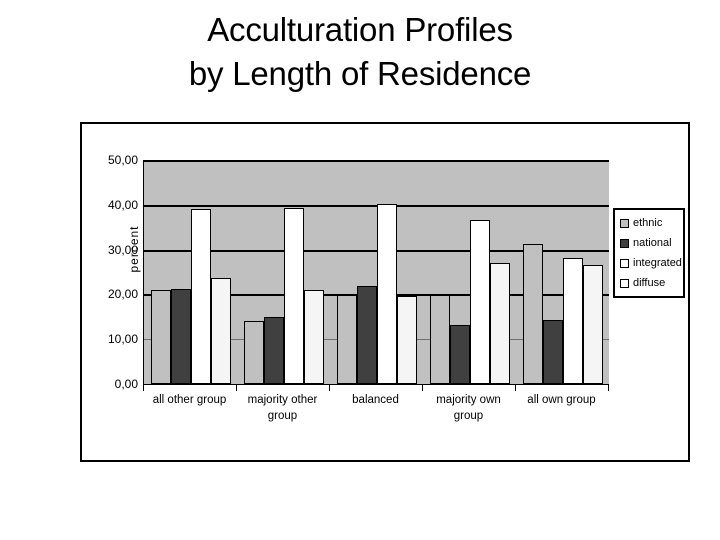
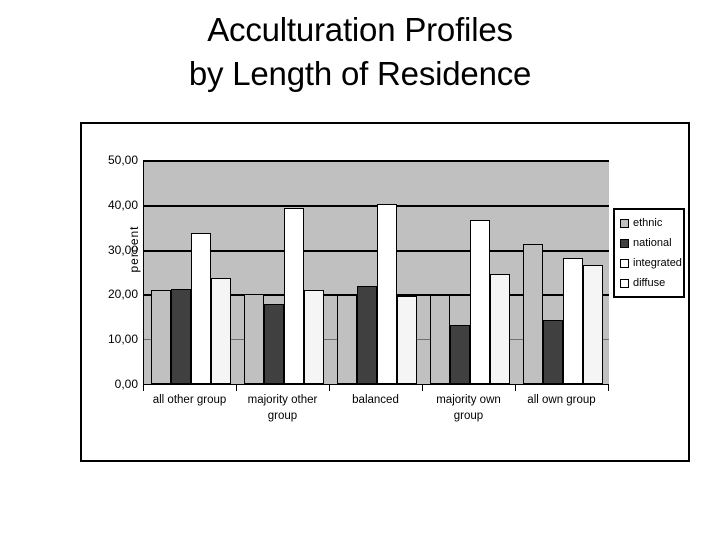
integrated/all other group: 39 -> 34
ethnic/majority other group: 14 -> 20
national/majority other group: 15 -> 18
diffuse/majority own group: 27 -> 24
